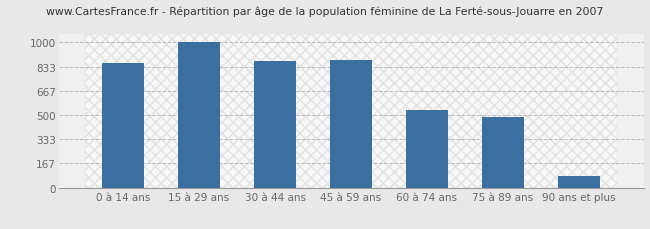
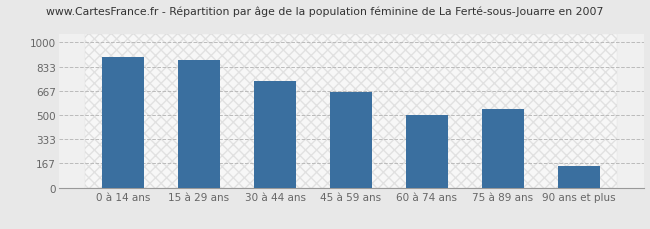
0 à 14 ans: 860 -> 900
15 à 29 ans: 1000 -> 880
30 à 44 ans: 870 -> 730
45 à 59 ans: 880 -> 660
60 à 74 ans: 540 -> 500
75 à 89 ans: 490 -> 540
90 ans et plus: 80 -> 150
